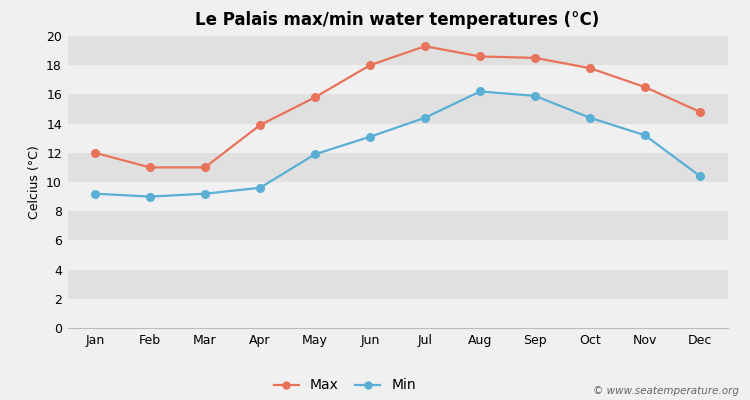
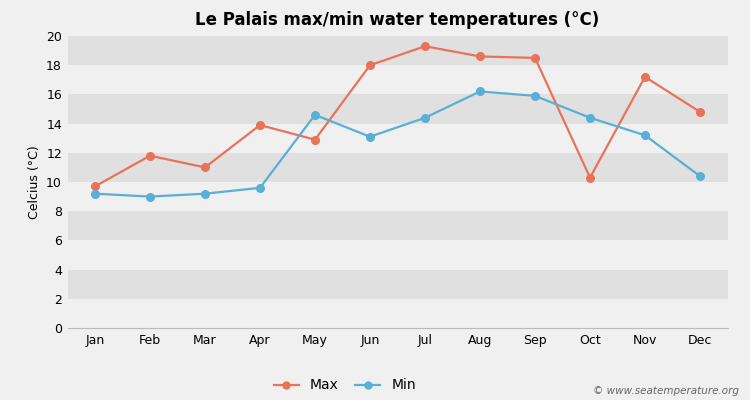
Max/Jan: 12.0 -> 9.7
Max/Feb: 11.0 -> 11.8
Max/May: 15.8 -> 12.9
Min/May: 11.9 -> 14.6
Max/Oct: 17.8 -> 10.3
Max/Nov: 16.5 -> 17.2
